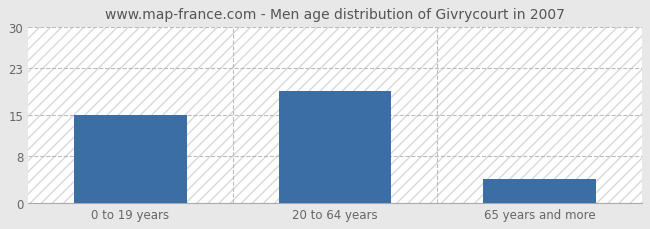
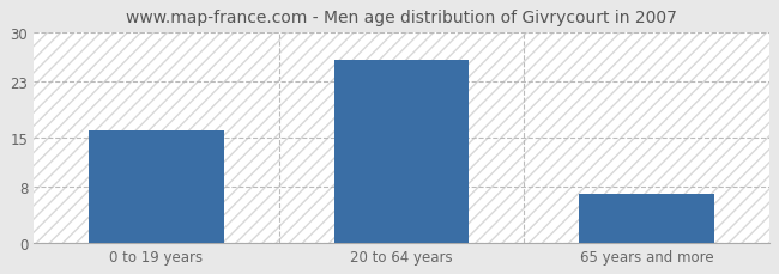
0 to 19 years: 15 -> 16
20 to 64 years: 19 -> 26
65 years and more: 4 -> 7
